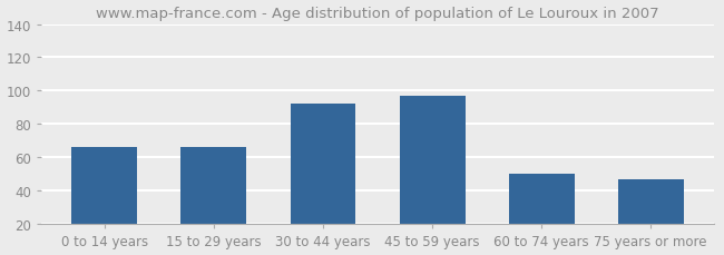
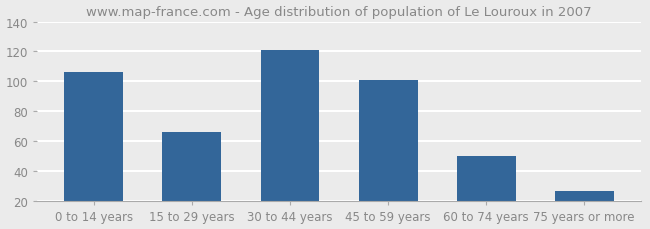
0 to 14 years: 66 -> 106
30 to 44 years: 92 -> 121
45 to 59 years: 97 -> 101
75 years or more: 47 -> 27
